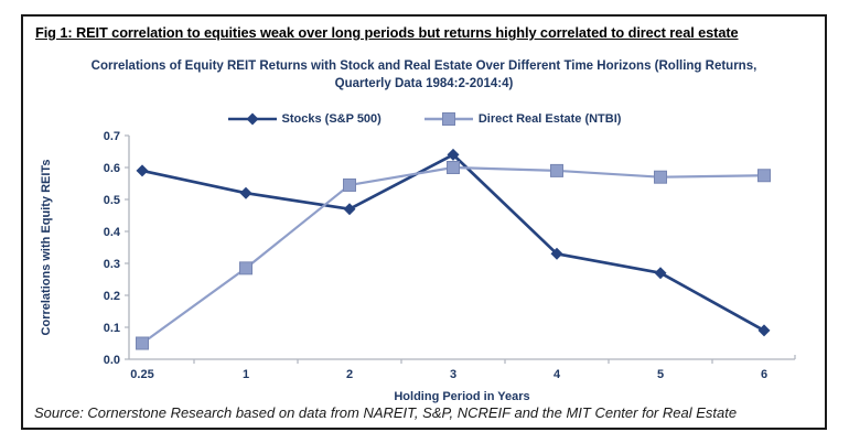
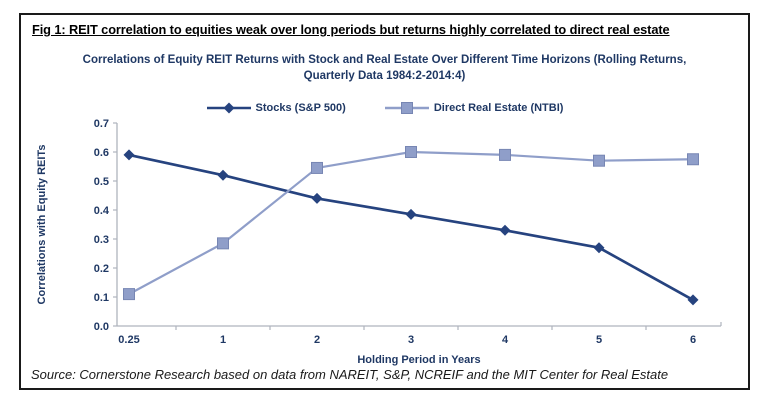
Direct Real Estate (NTBI)/0.25: 0.05 -> 0.11
Stocks (S&P 500)/2: 0.47 -> 0.44
Stocks (S&P 500)/3: 0.64 -> 0.39
